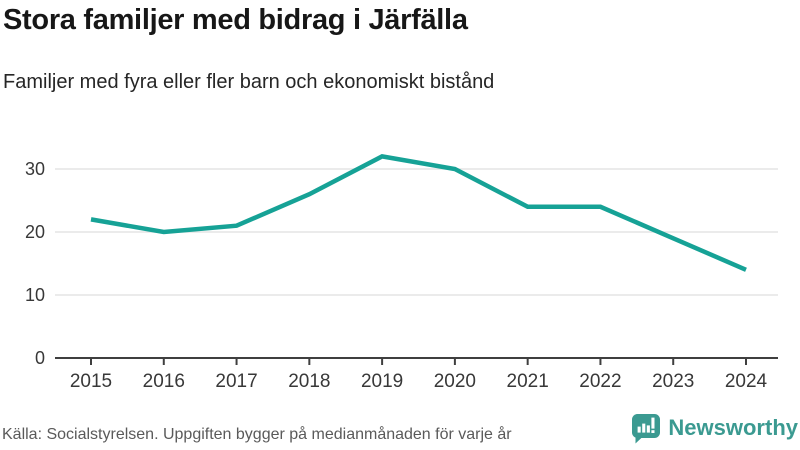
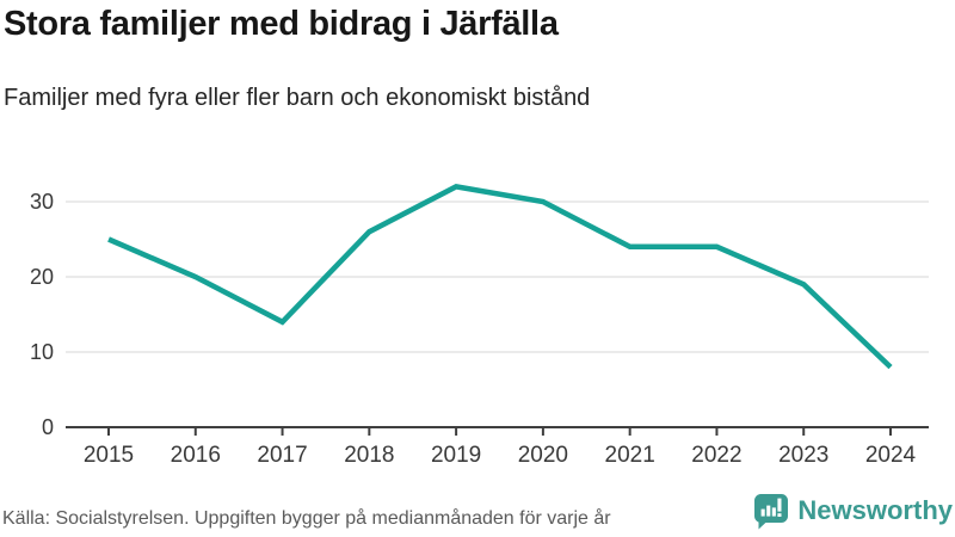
2015: 22 -> 25
2017: 21 -> 14
2024: 14 -> 8
